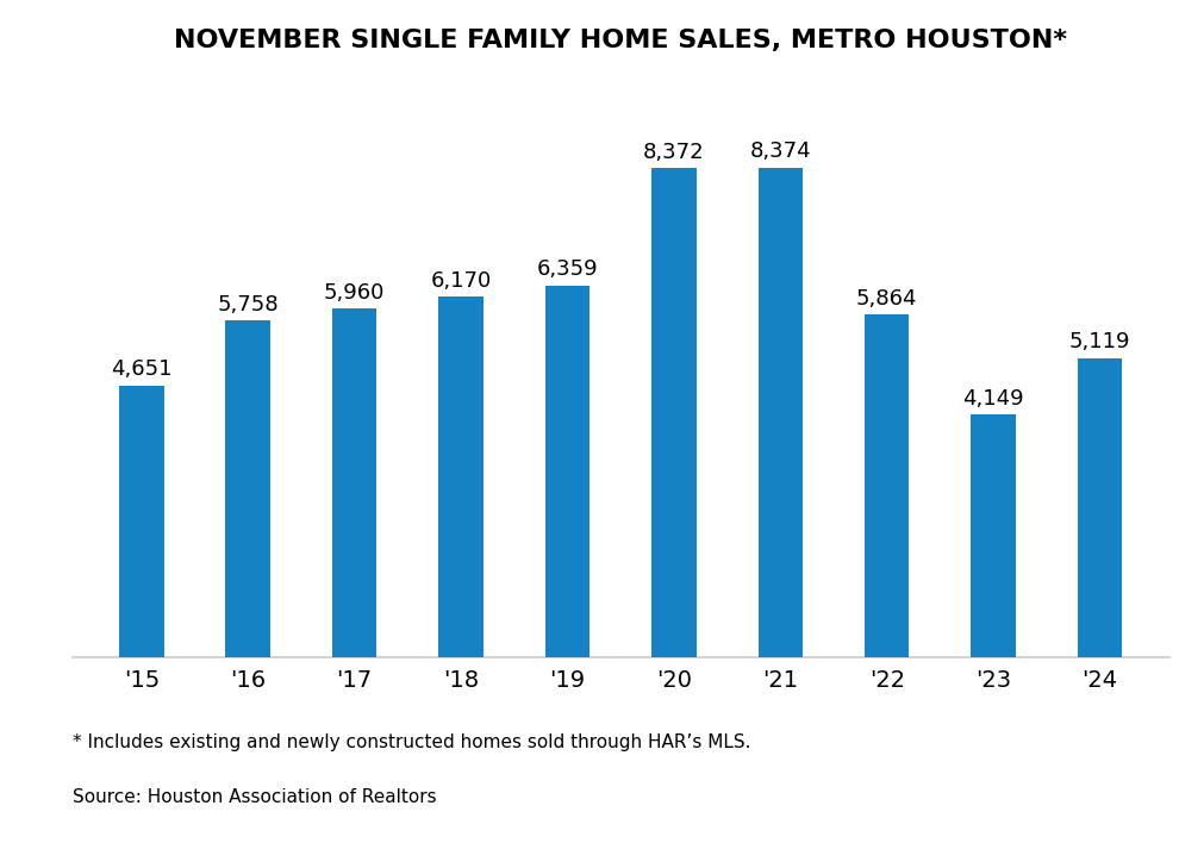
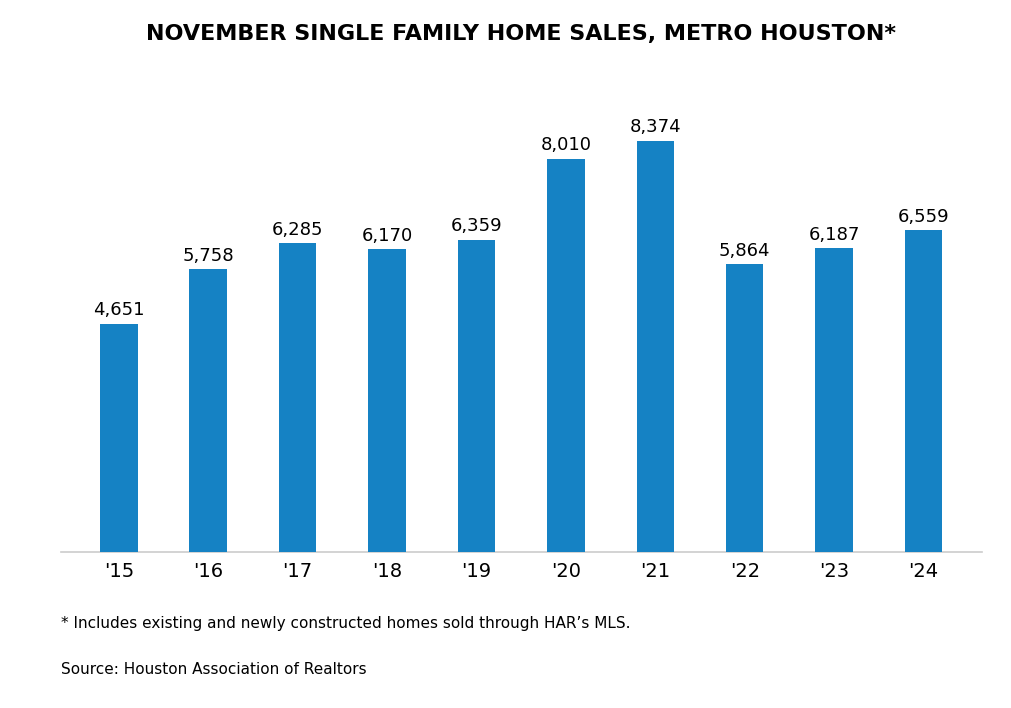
'17: 5,960 -> 6,285
'20: 8,372 -> 8,010
'23: 4,149 -> 6,187
'24: 5,119 -> 6,559
